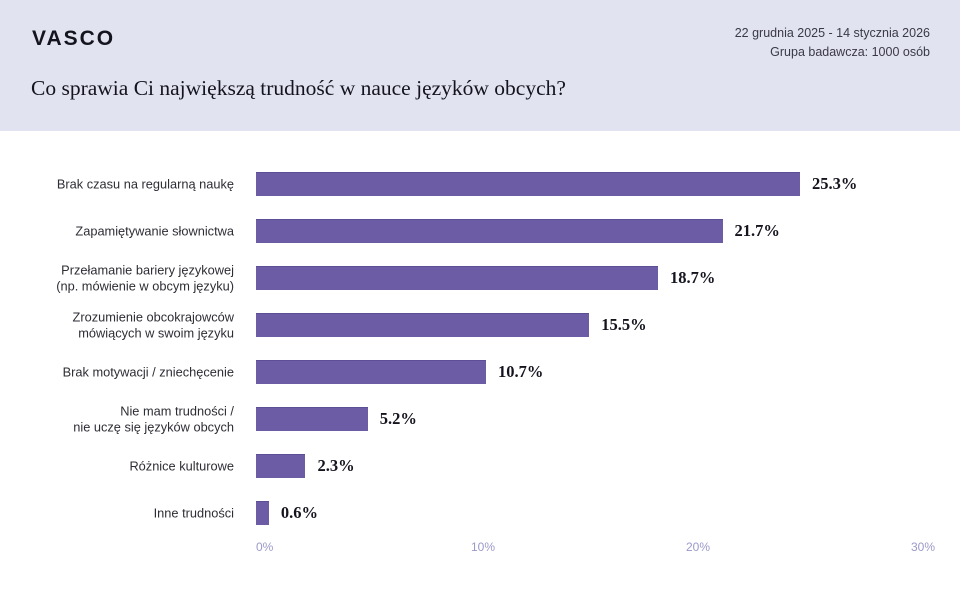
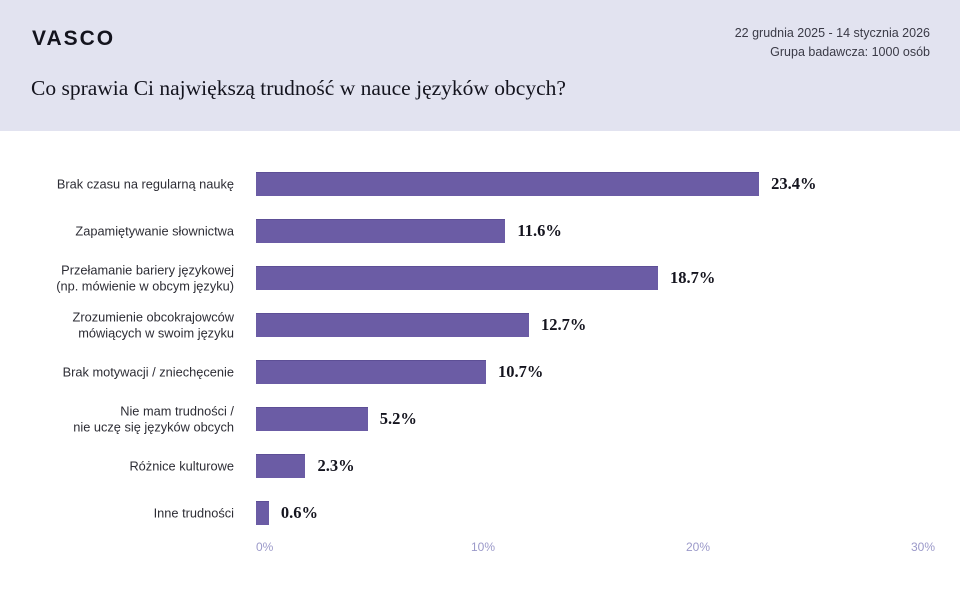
Brak czasu na regularną naukę: 25.3% -> 23.4%
Zapamiętywanie słownictwa: 21.7% -> 11.6%
Zrozumienie obcokrajowców mówiących w swoim języku: 15.5% -> 12.7%
